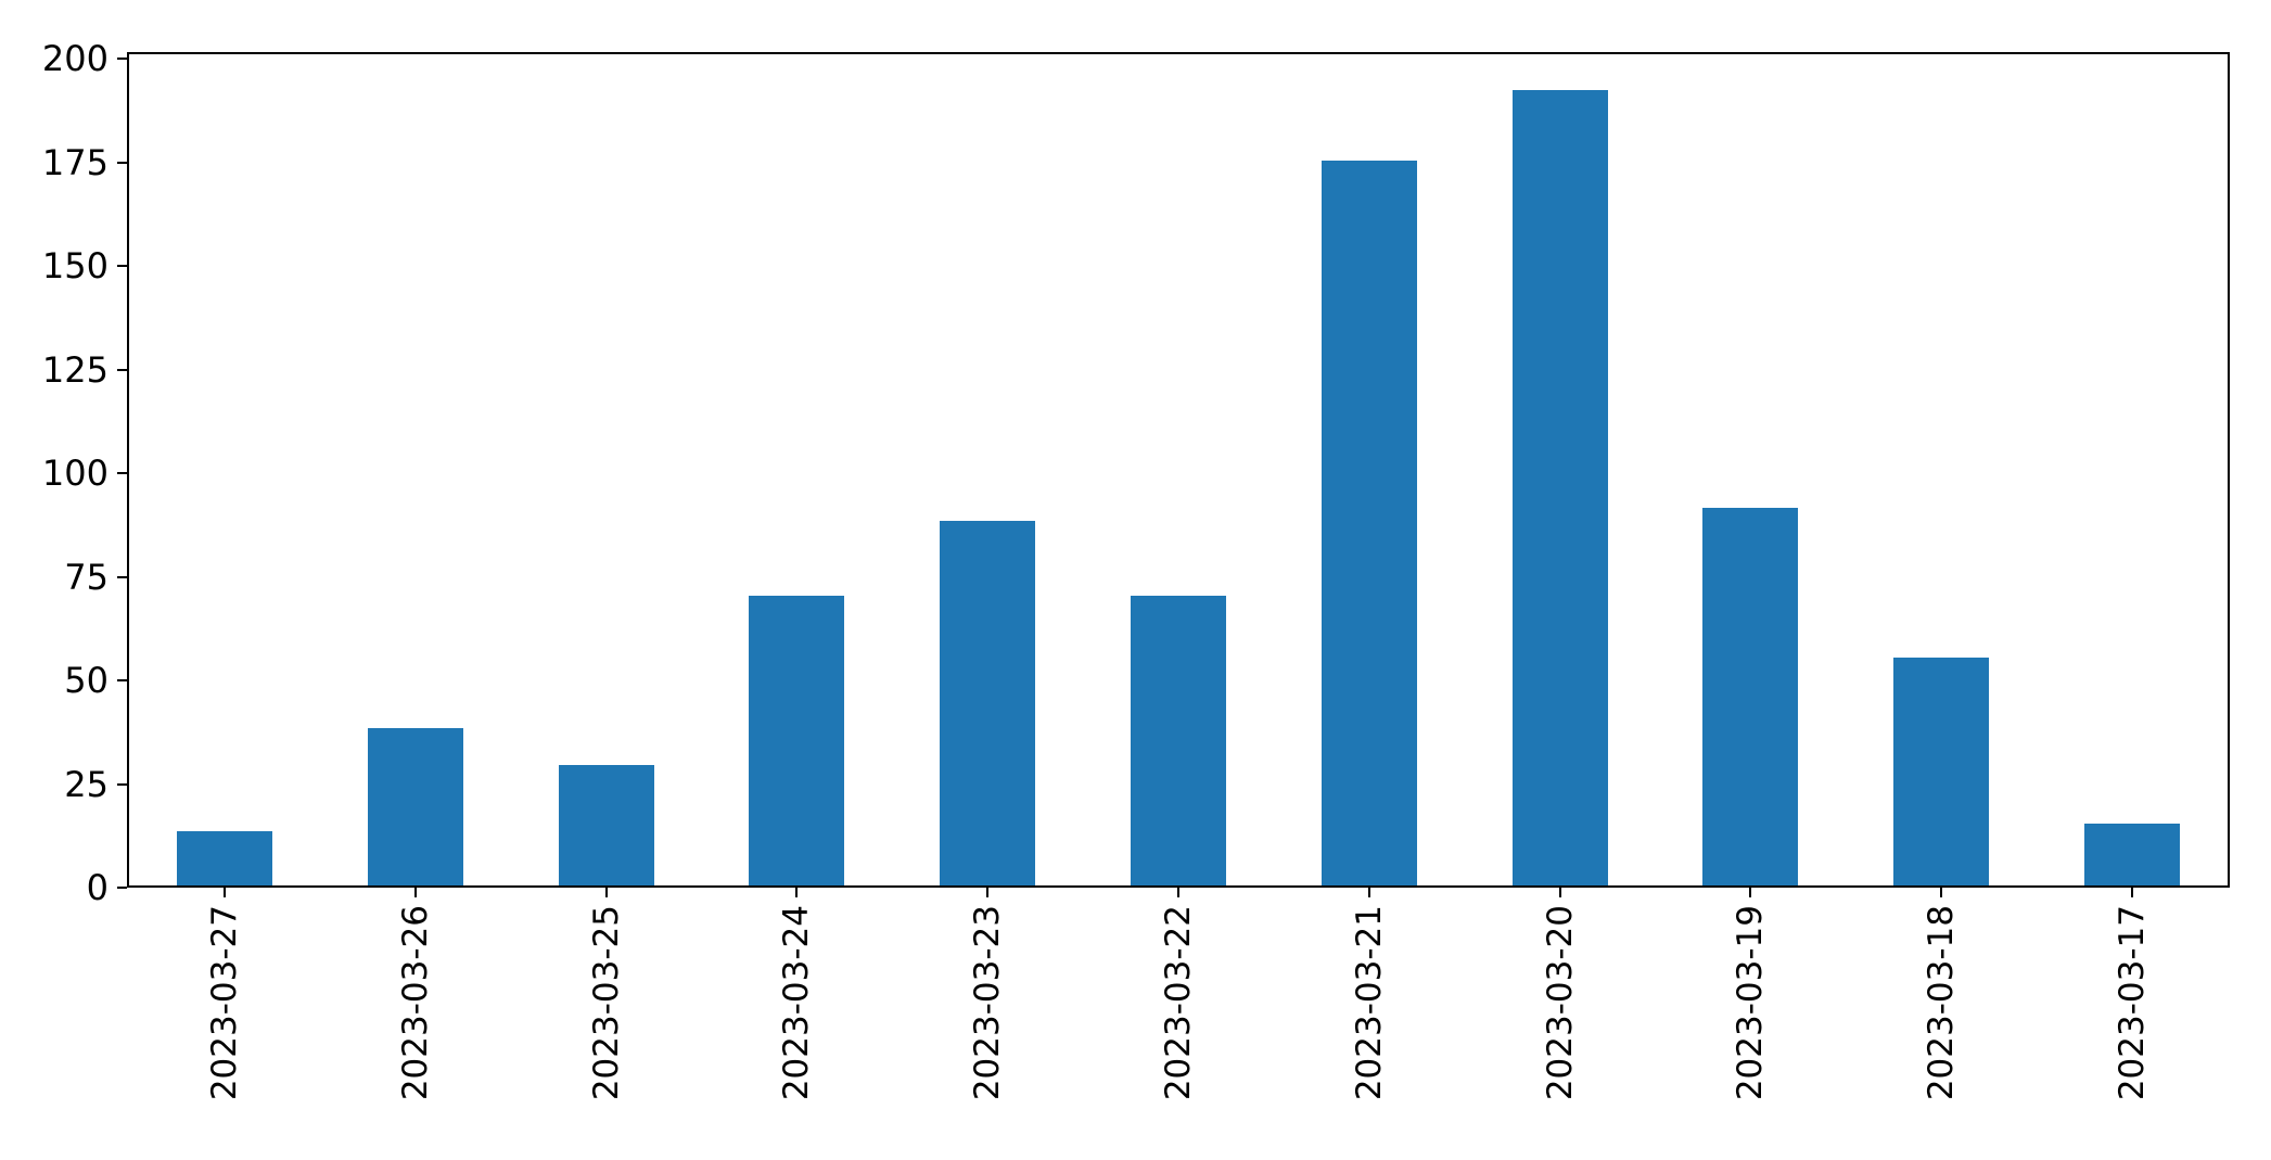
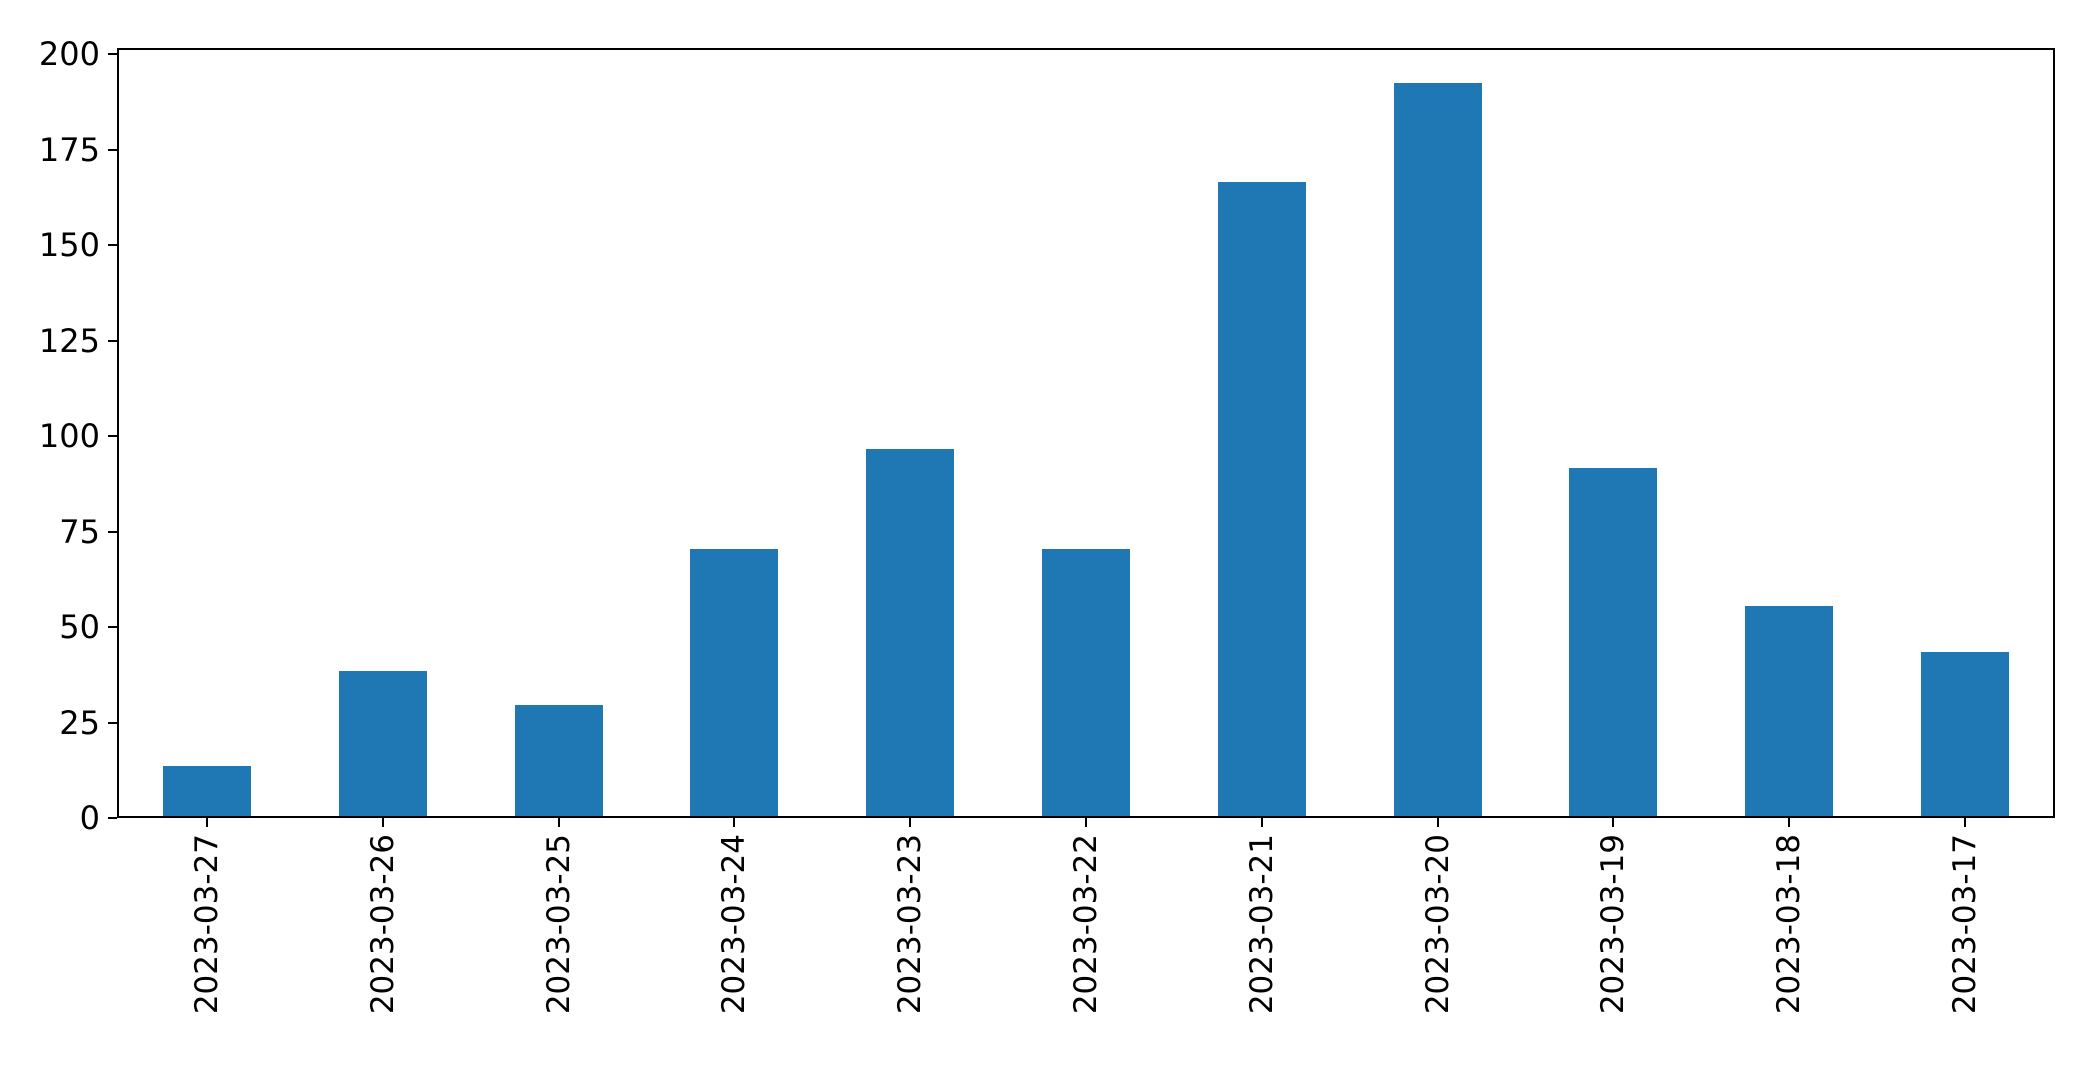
2023-03-23: 88 -> 96
2023-03-21: 175 -> 166
2023-03-17: 15 -> 43
